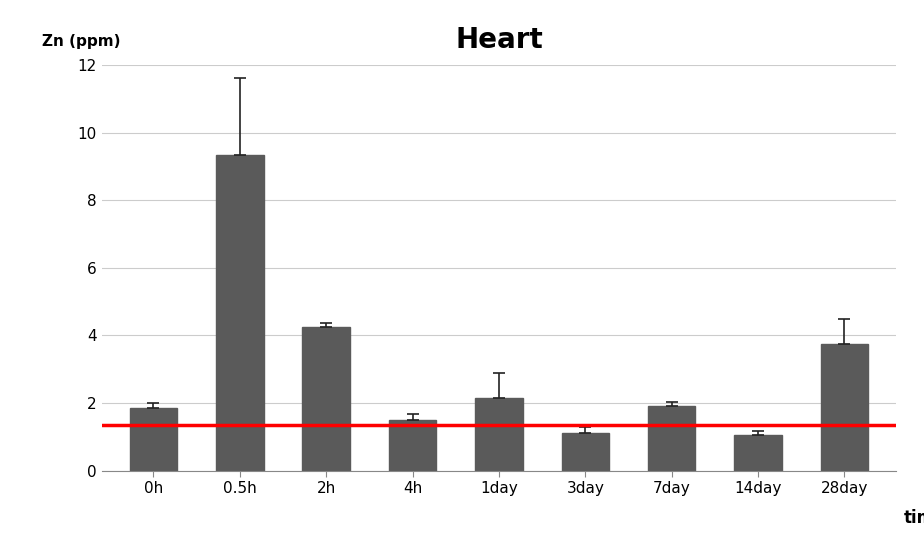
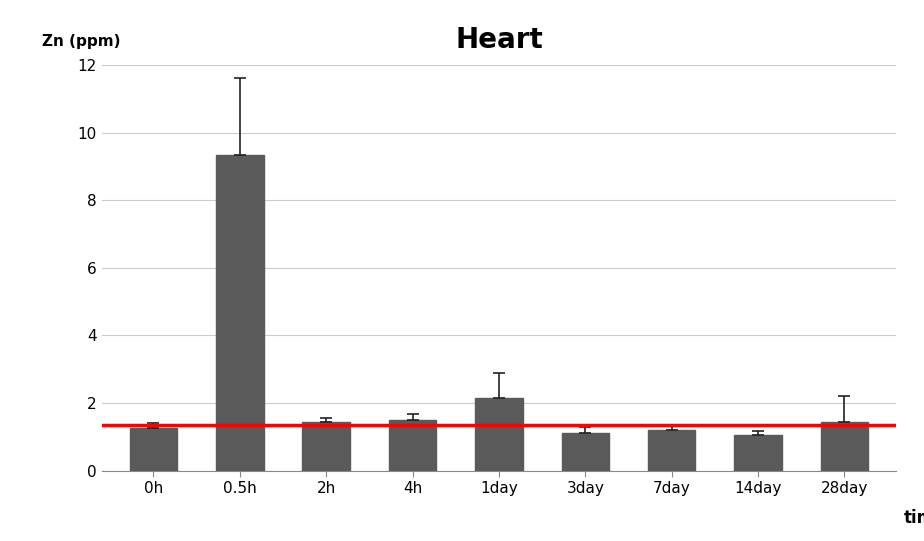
0h: 1.85 -> 1.25
2h: 4.25 -> 1.45
7day: 1.90 -> 1.20
28day: 3.75 -> 1.45
